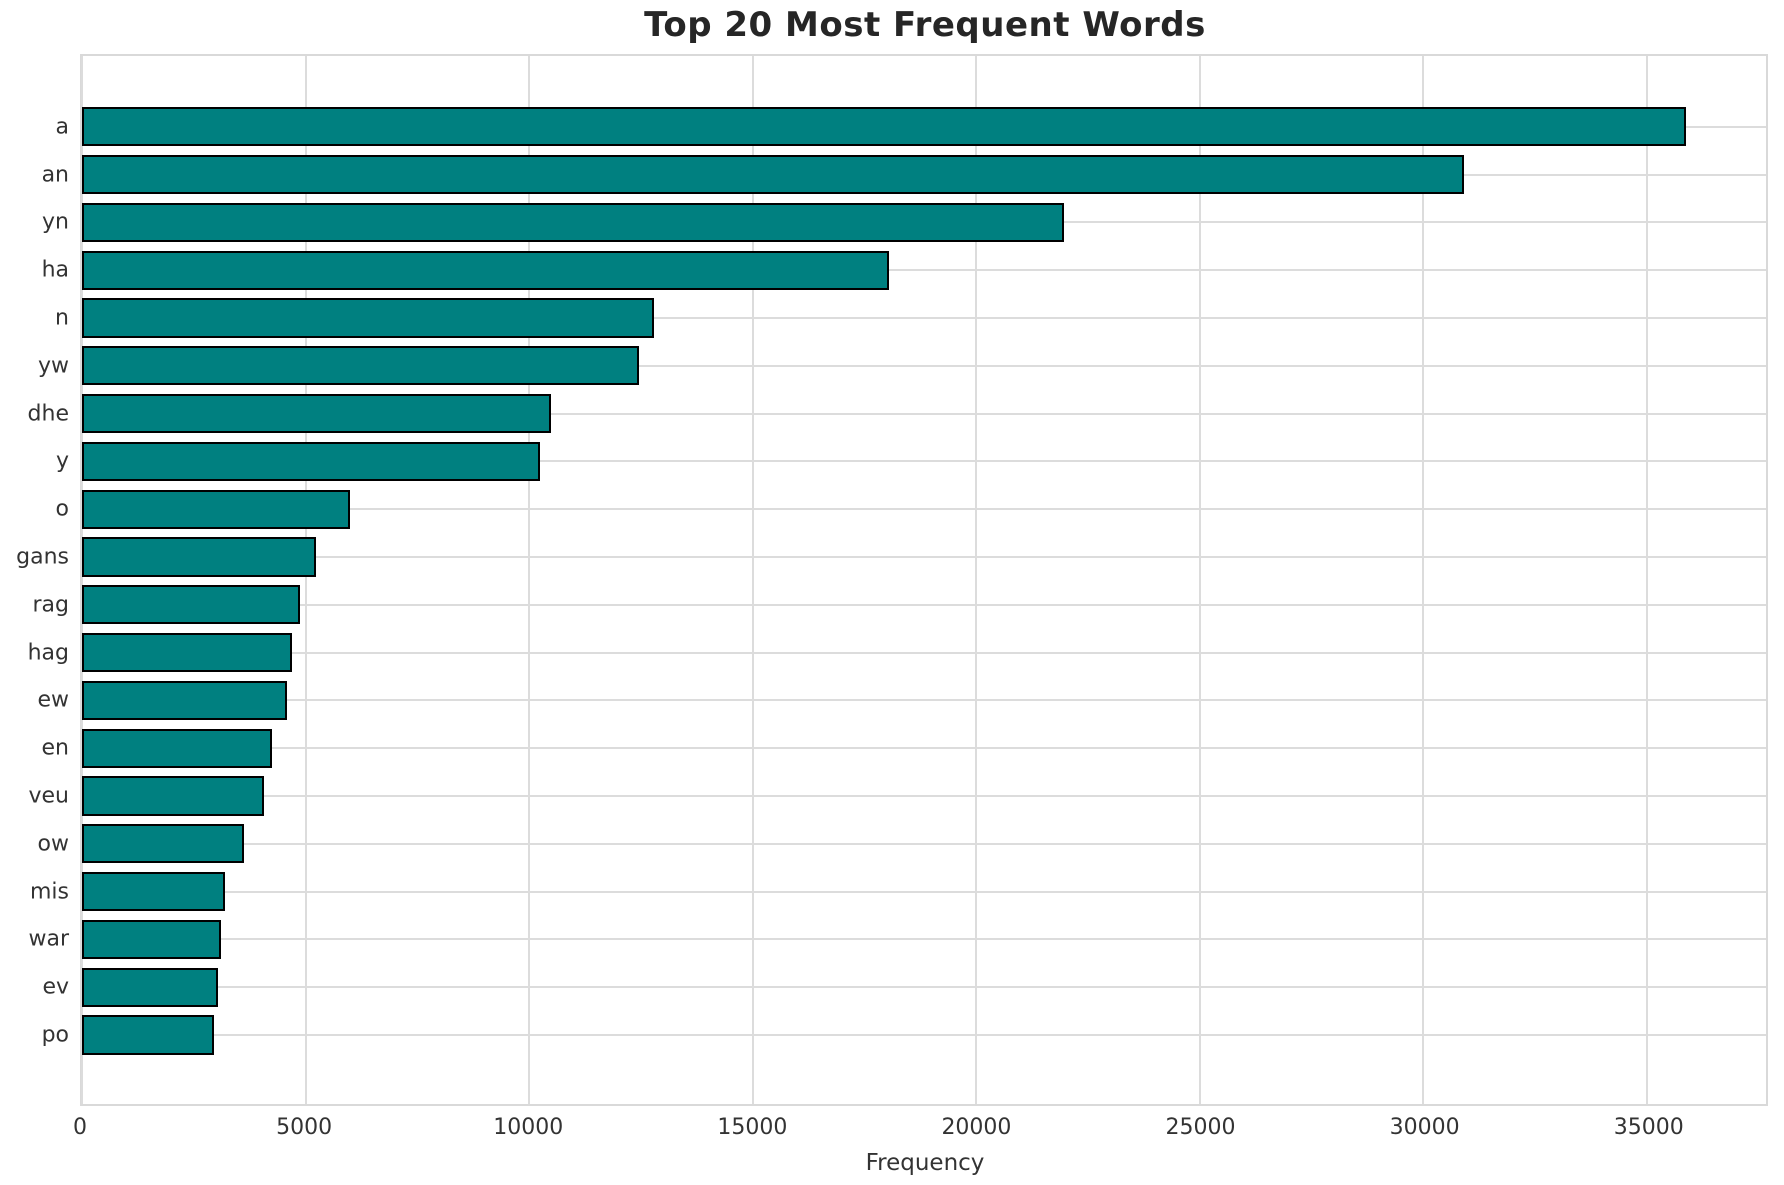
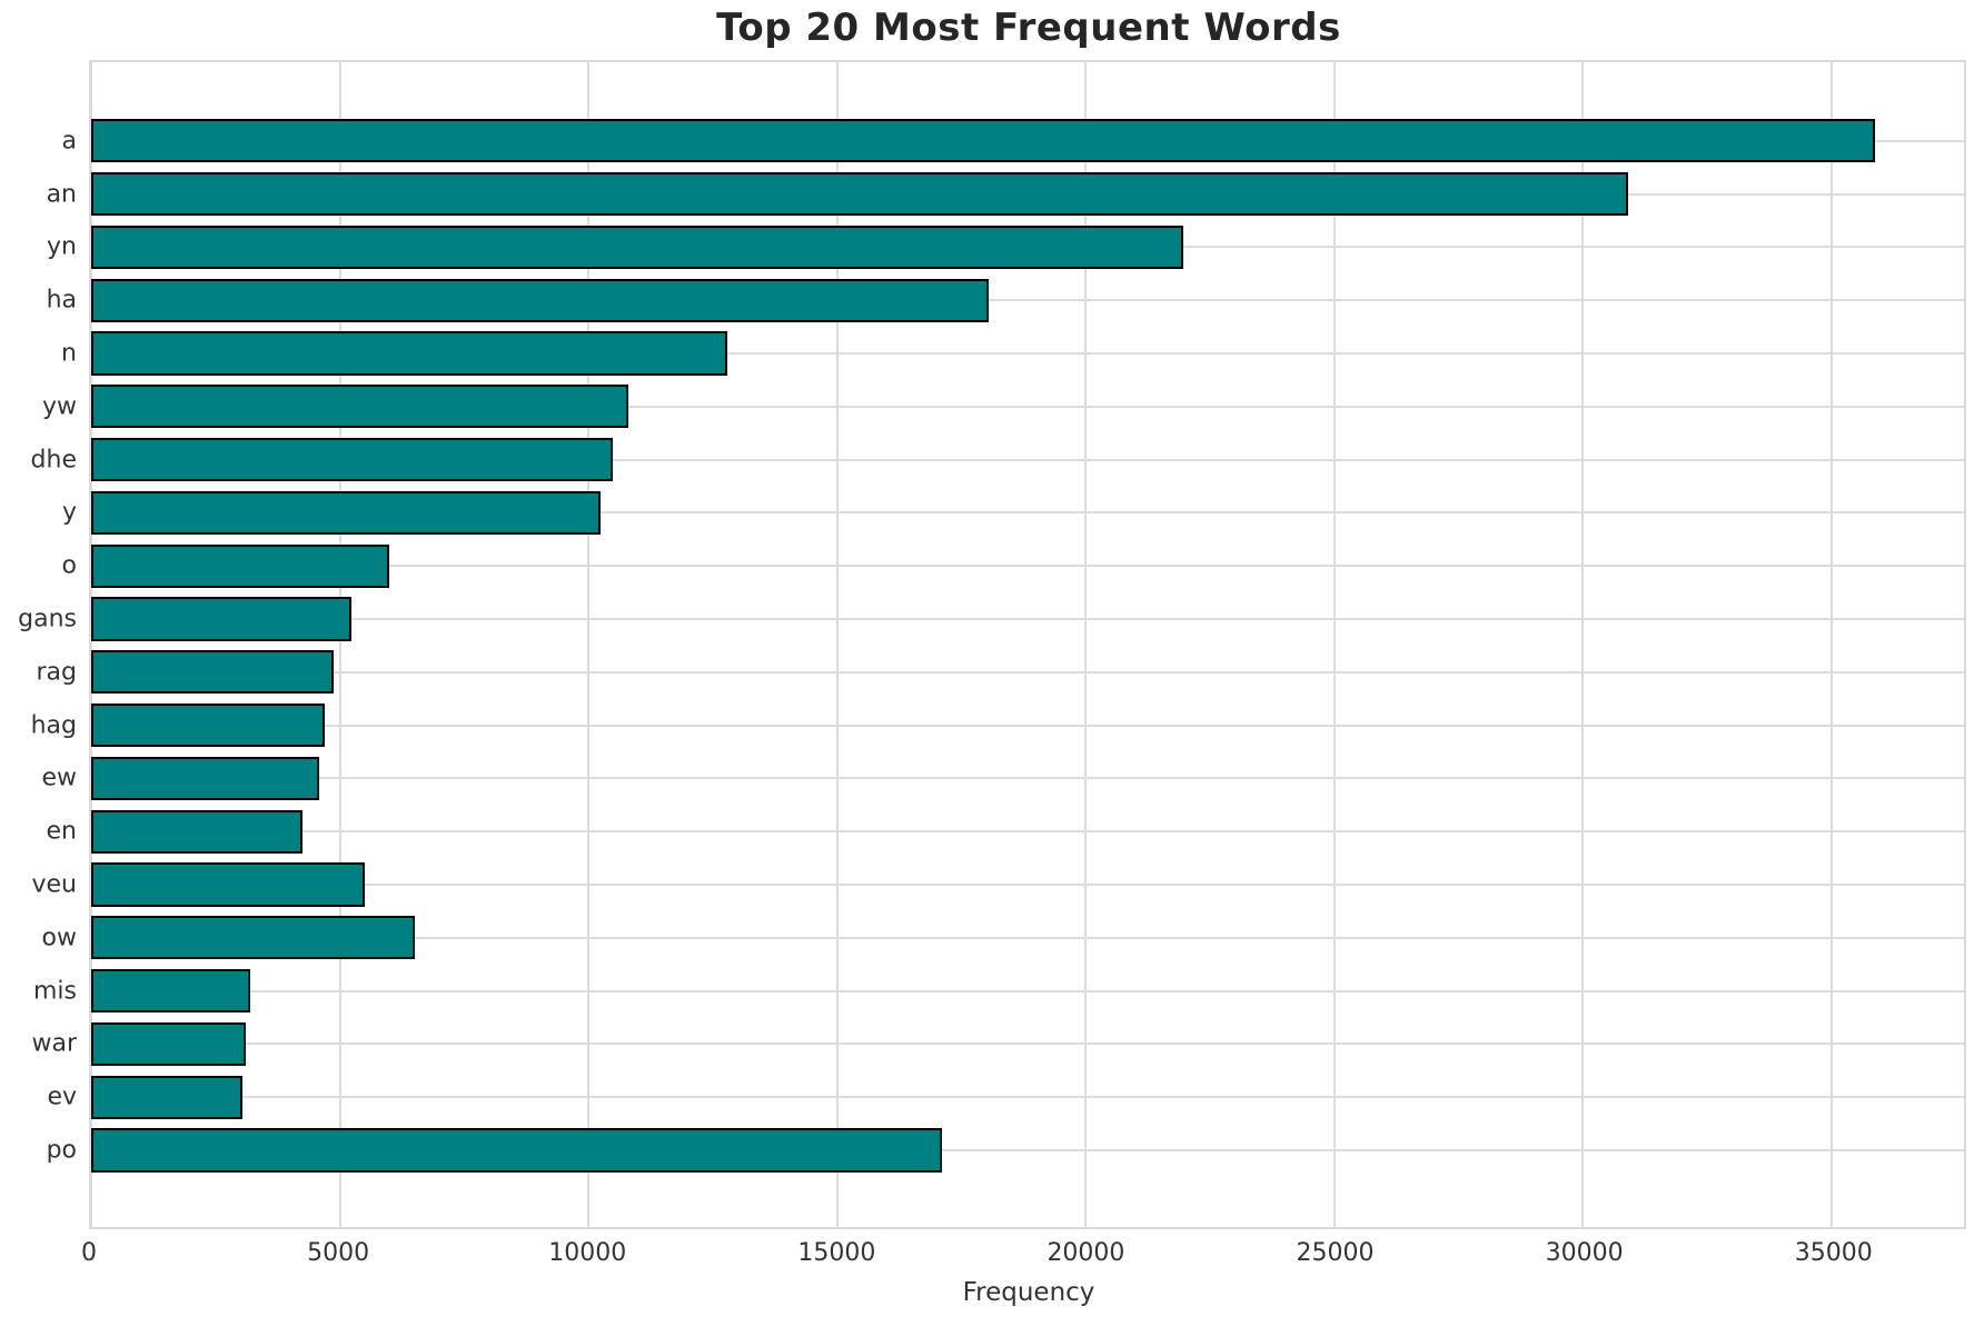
yw: 12400 -> 10800
veu: 4100 -> 5500
ow: 3600 -> 6500
po: 3000 -> 17100
